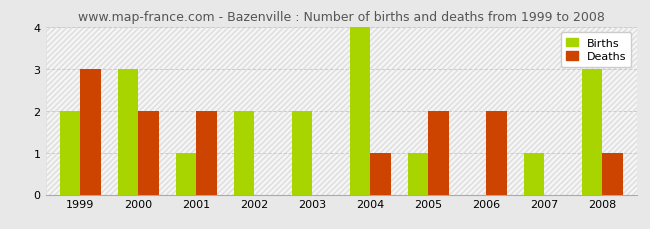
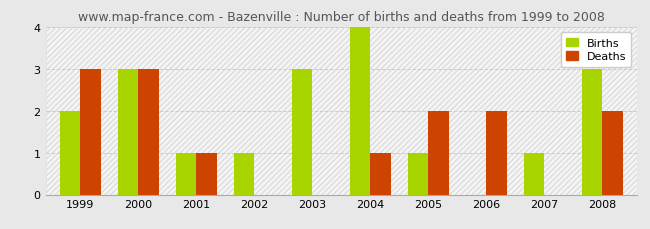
Deaths/2000: 2 -> 3
Deaths/2001: 2 -> 1
Births/2002: 2 -> 1
Births/2003: 2 -> 3
Deaths/2008: 1 -> 2
